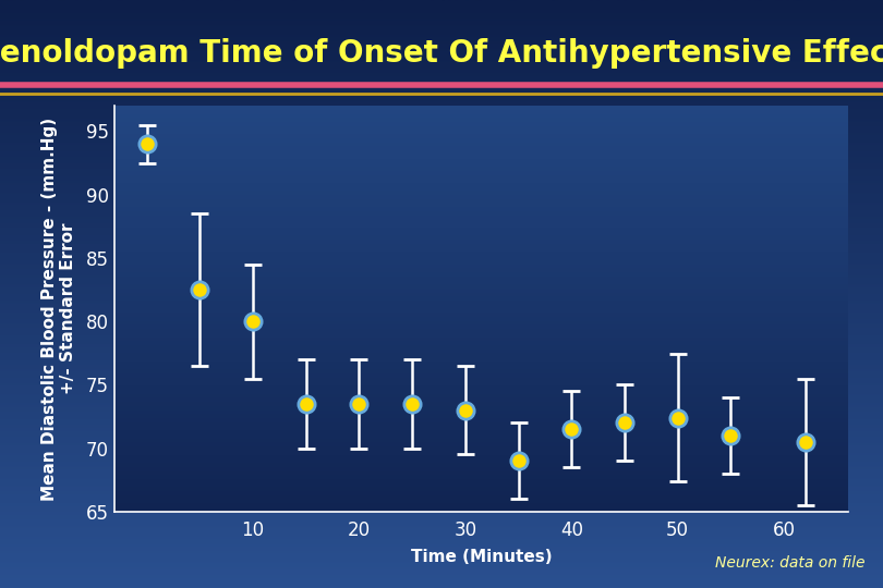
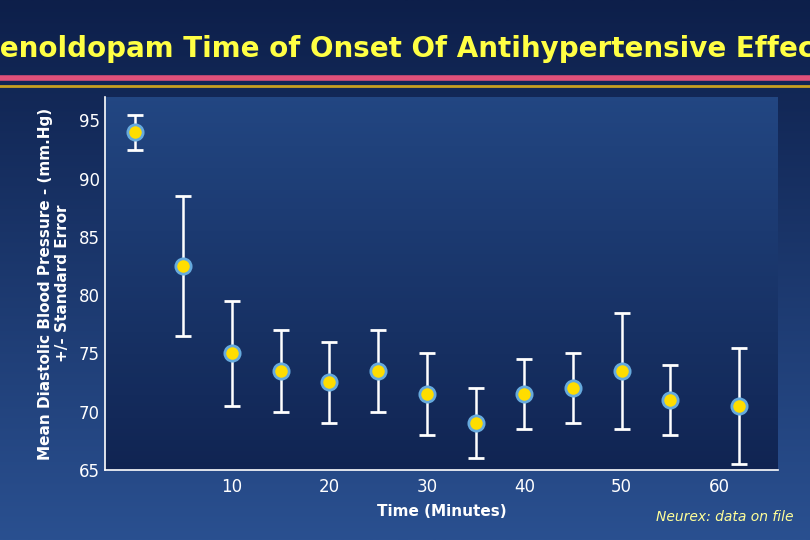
10: 80.0 -> 75.0
20: 73.5 -> 72.5
30: 73.0 -> 71.5
50: 72.4 -> 73.5
